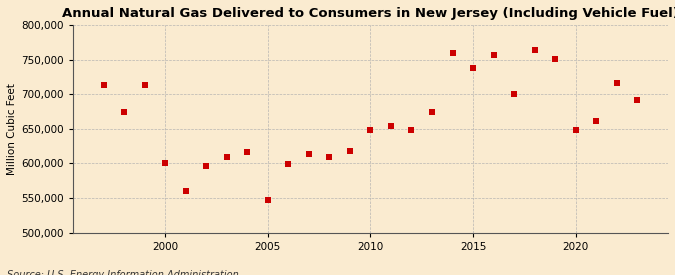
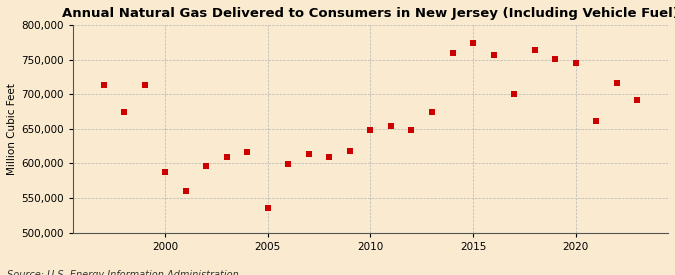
2000: 601,000 -> 588,000
2005: 547,000 -> 536,000
2015: 738,000 -> 774,000
2020: 648,000 -> 746,000
